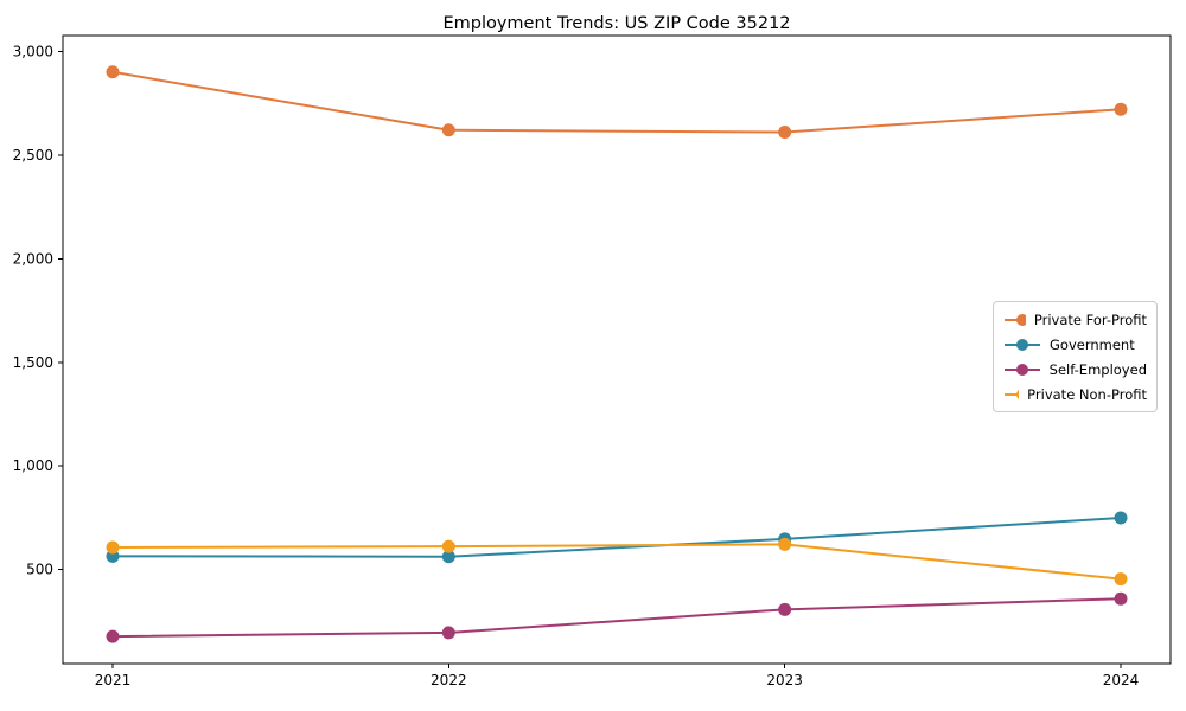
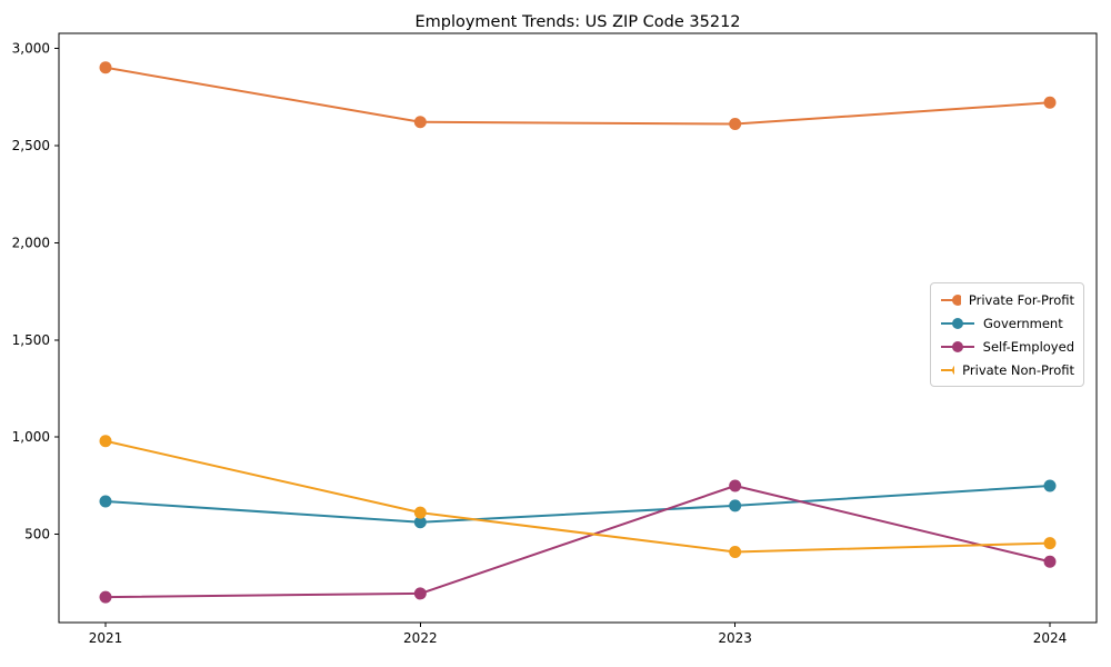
Government/2021: 560 -> 670
Private Non-Profit/2021: 610 -> 980
Self-Employed/2023: 310 -> 750
Private Non-Profit/2023: 620 -> 410
